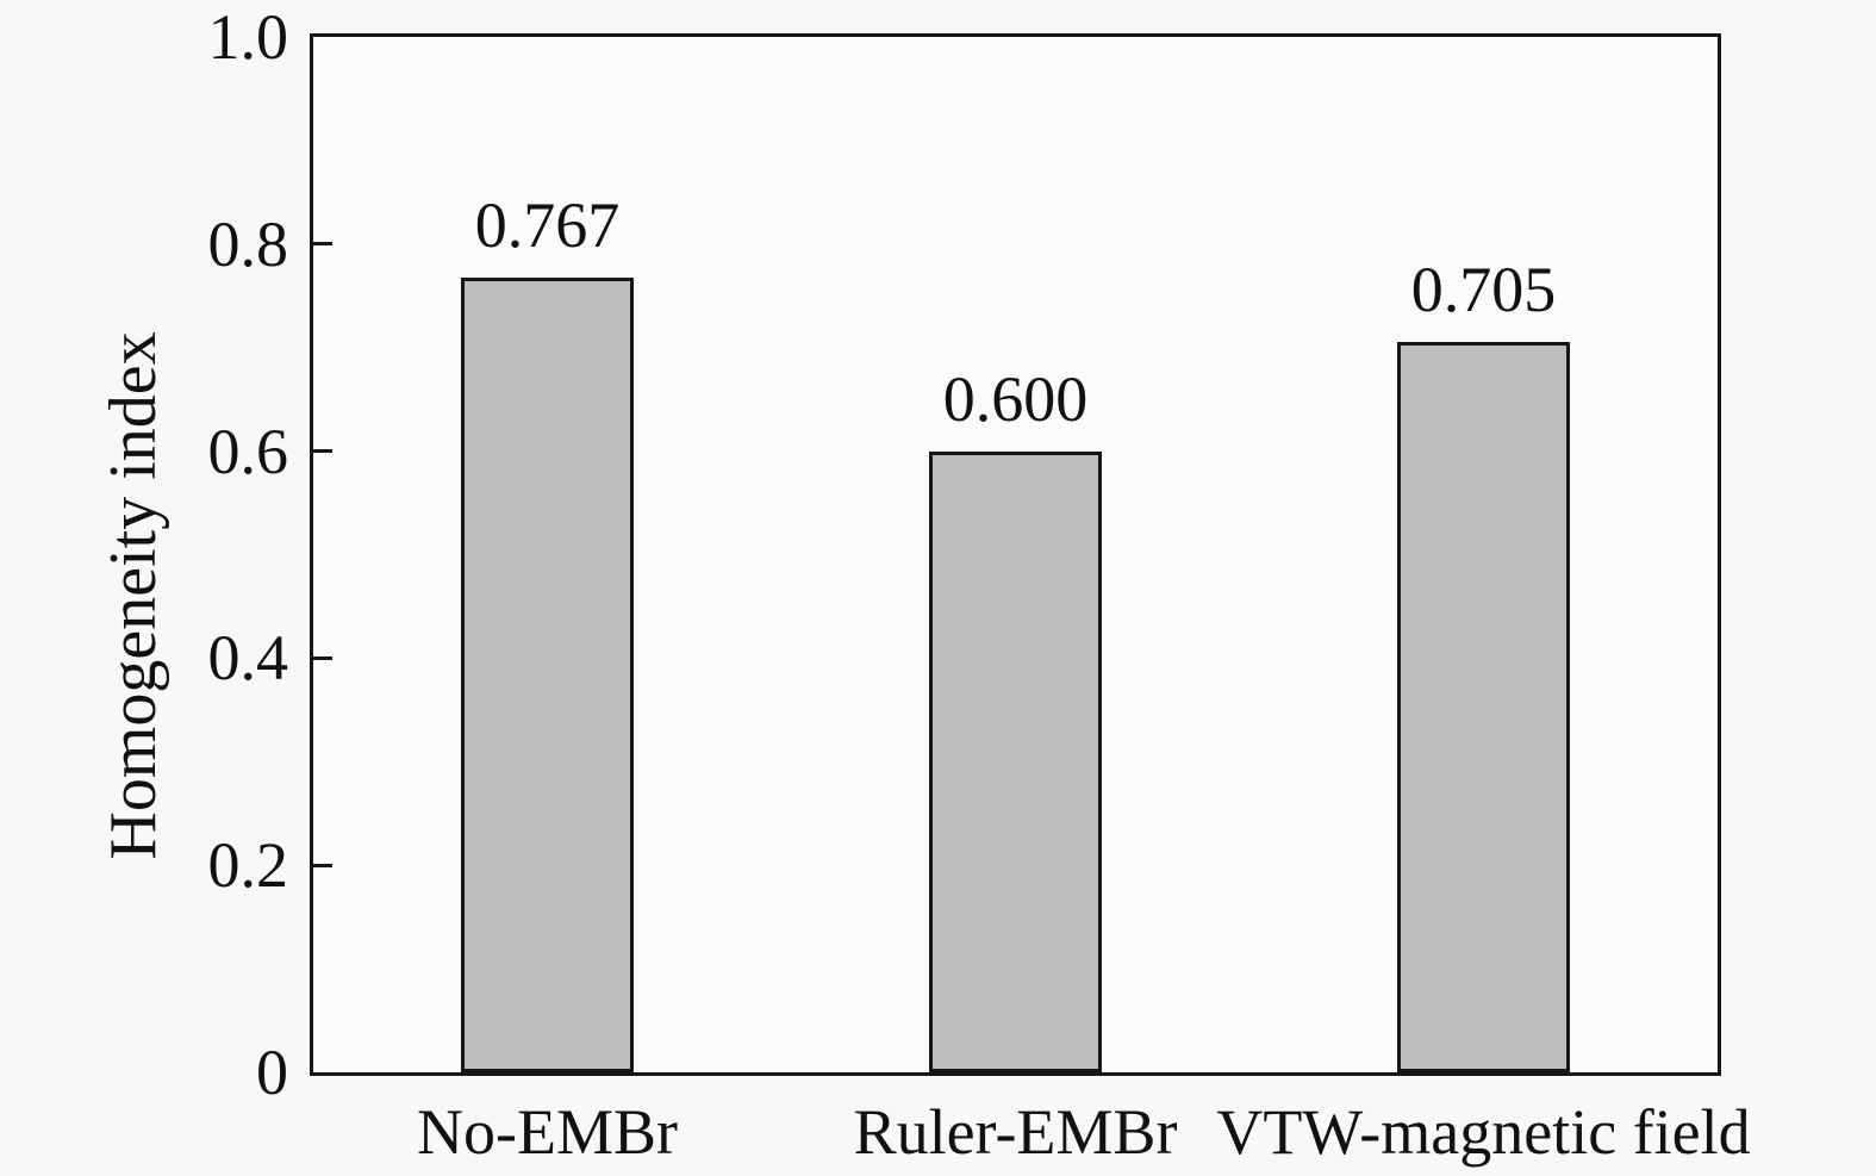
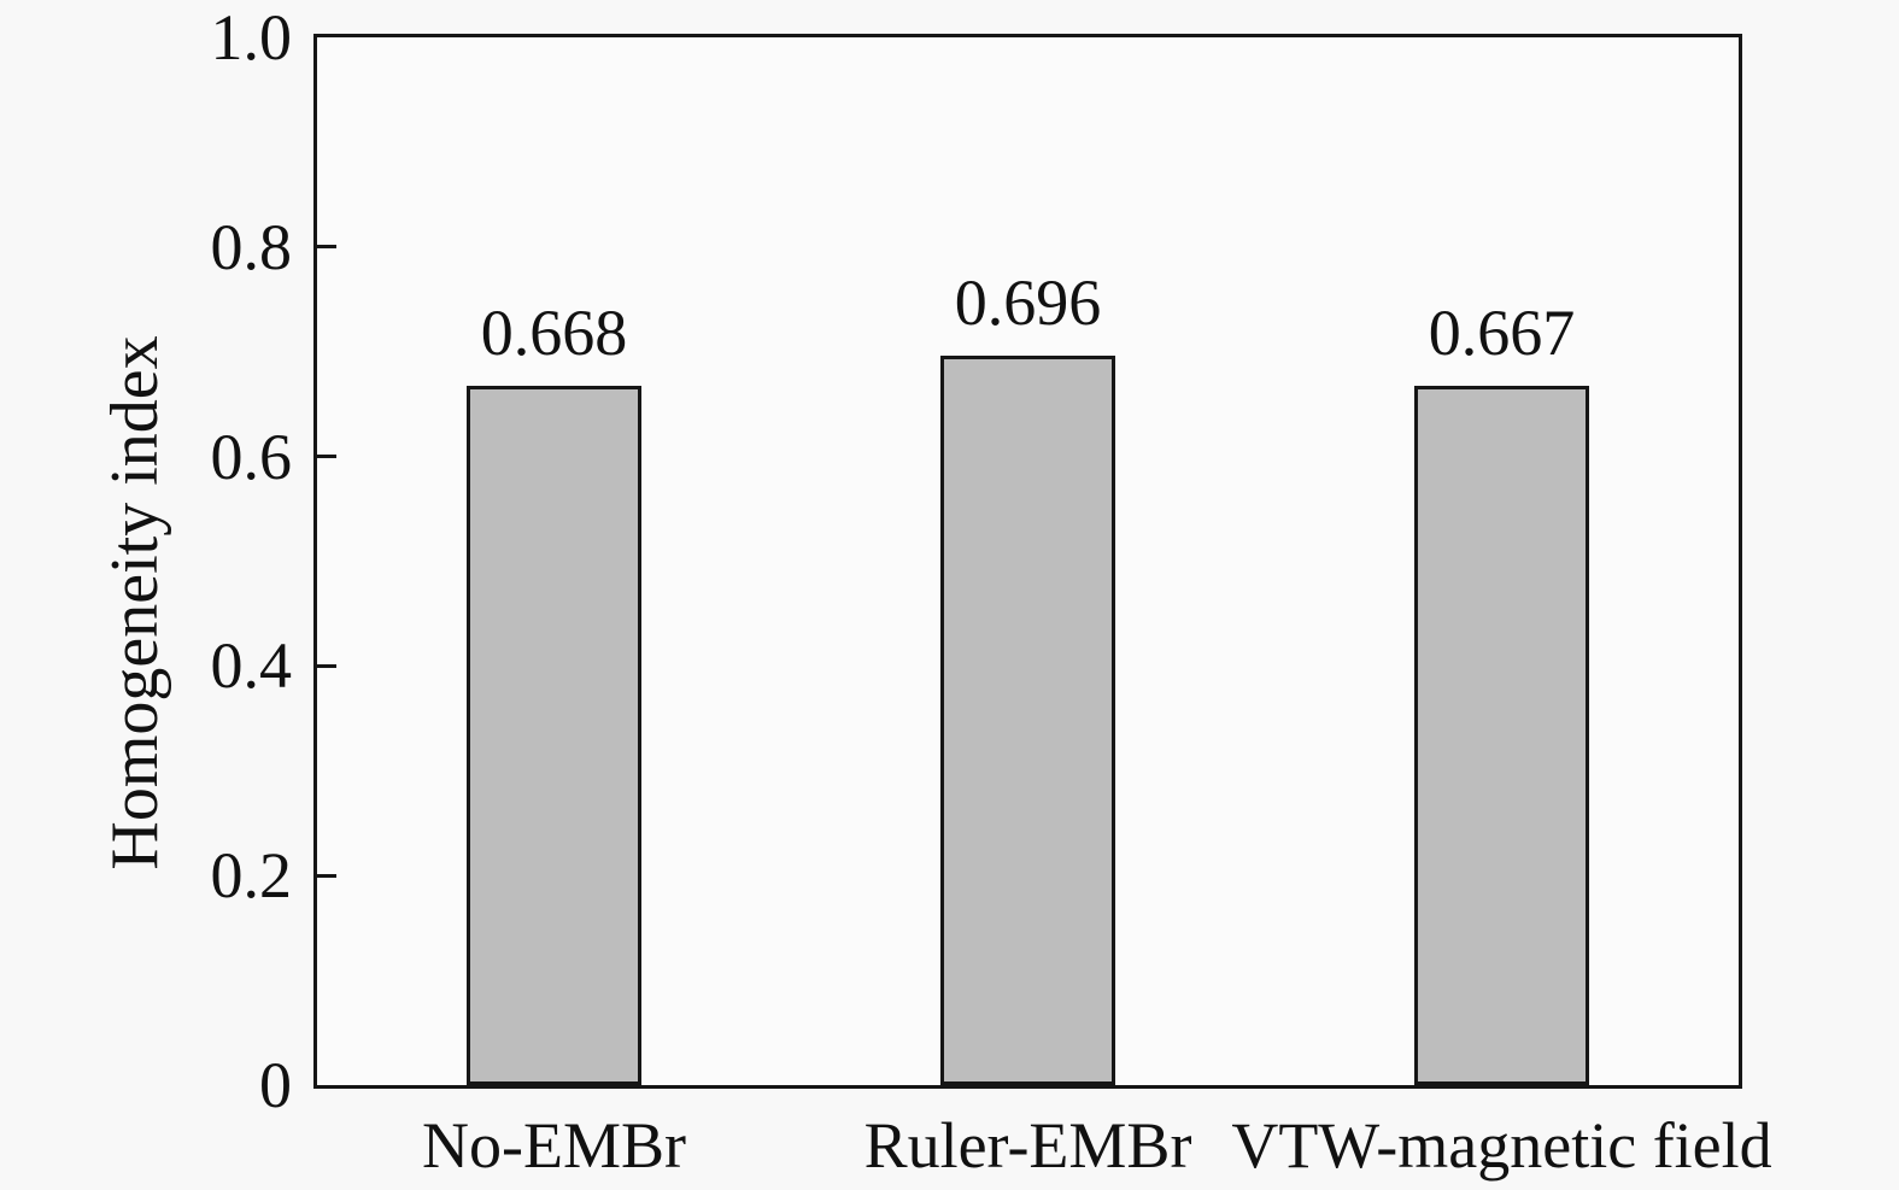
No-EMBr: 0.767 -> 0.668
Ruler-EMBr: 0.600 -> 0.696
VTW-magnetic field: 0.705 -> 0.667
